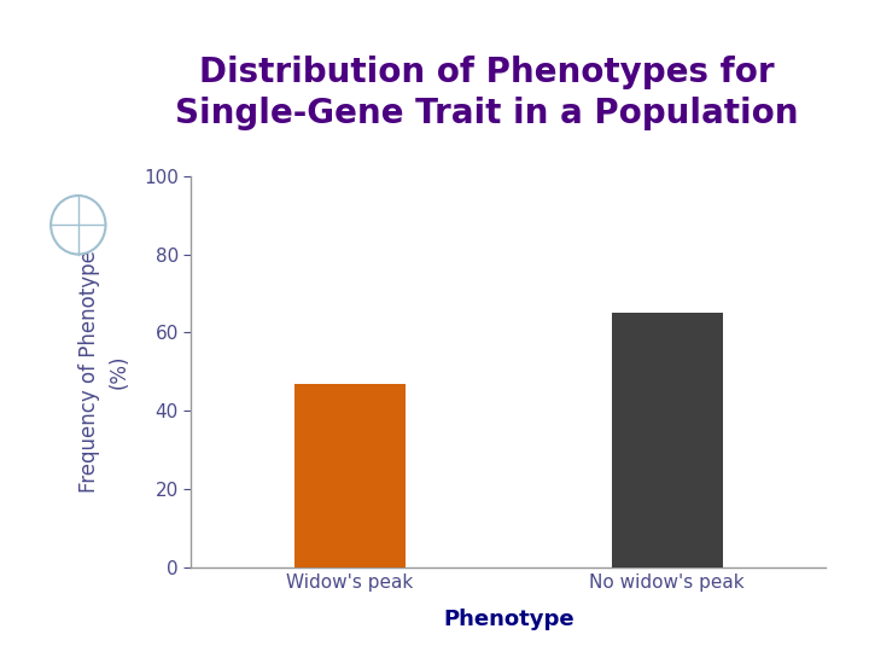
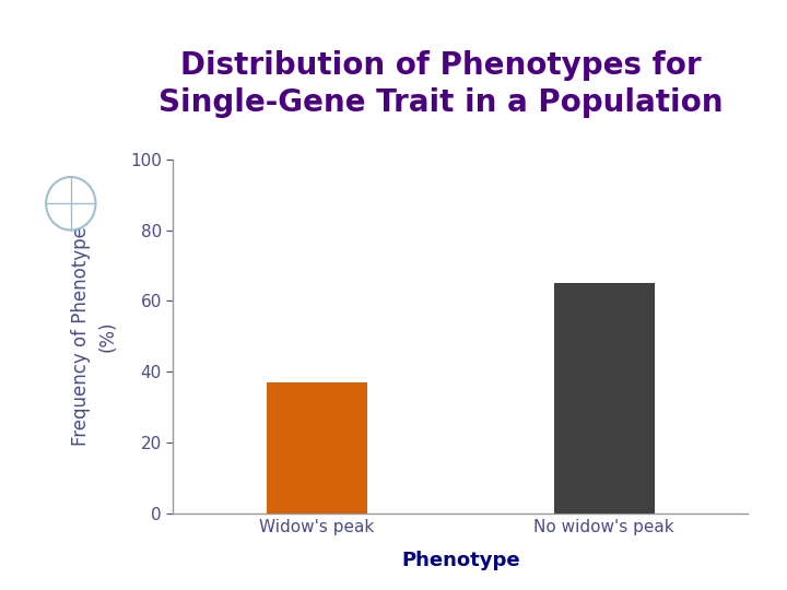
Widow's peak: 47 -> 37
